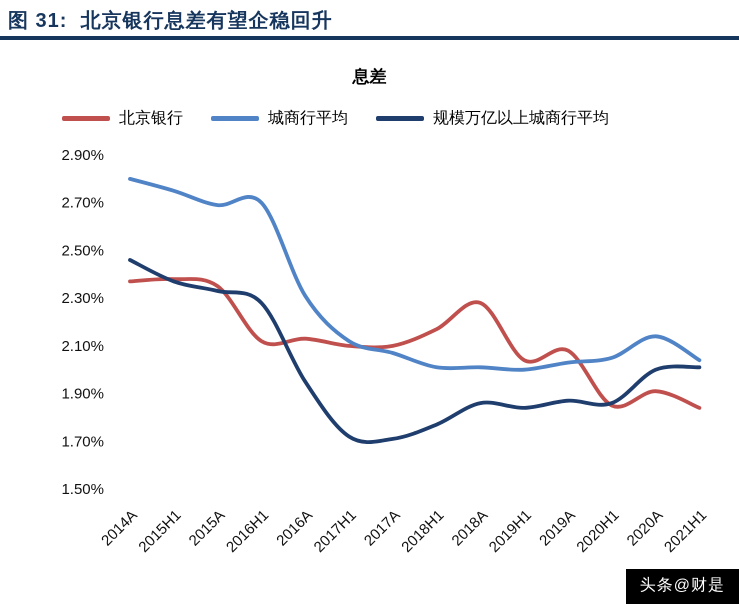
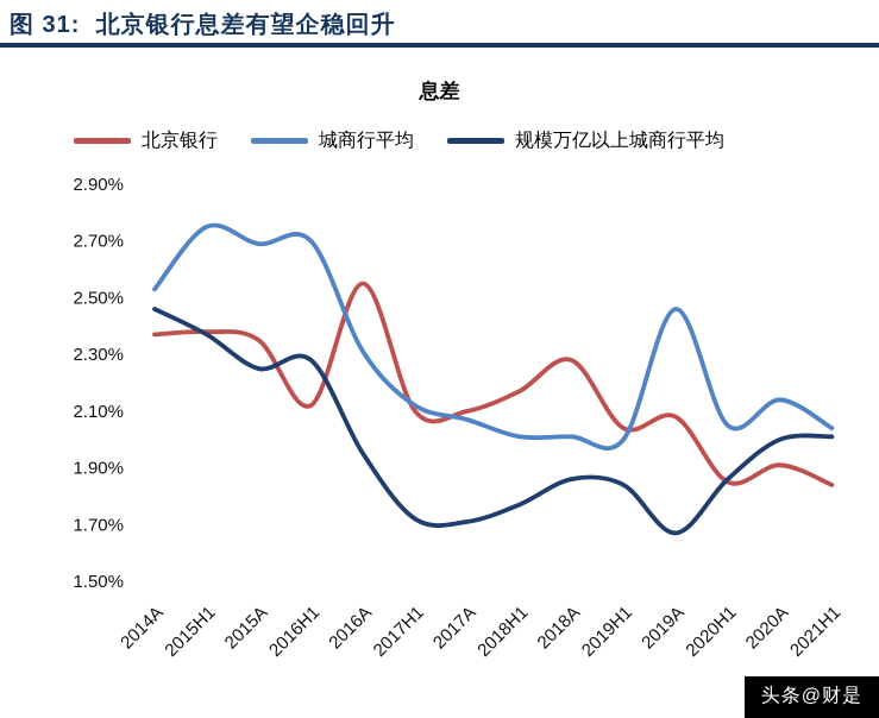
城商行平均/2014A: 2.80% -> 2.53%
规模万亿以上城商行平均/2015A: 2.33% -> 2.25%
北京银行/2016A: 2.13% -> 2.55%
城商行平均/2019A: 2.03% -> 2.46%
规模万亿以上城商行平均/2019A: 1.87% -> 1.67%
